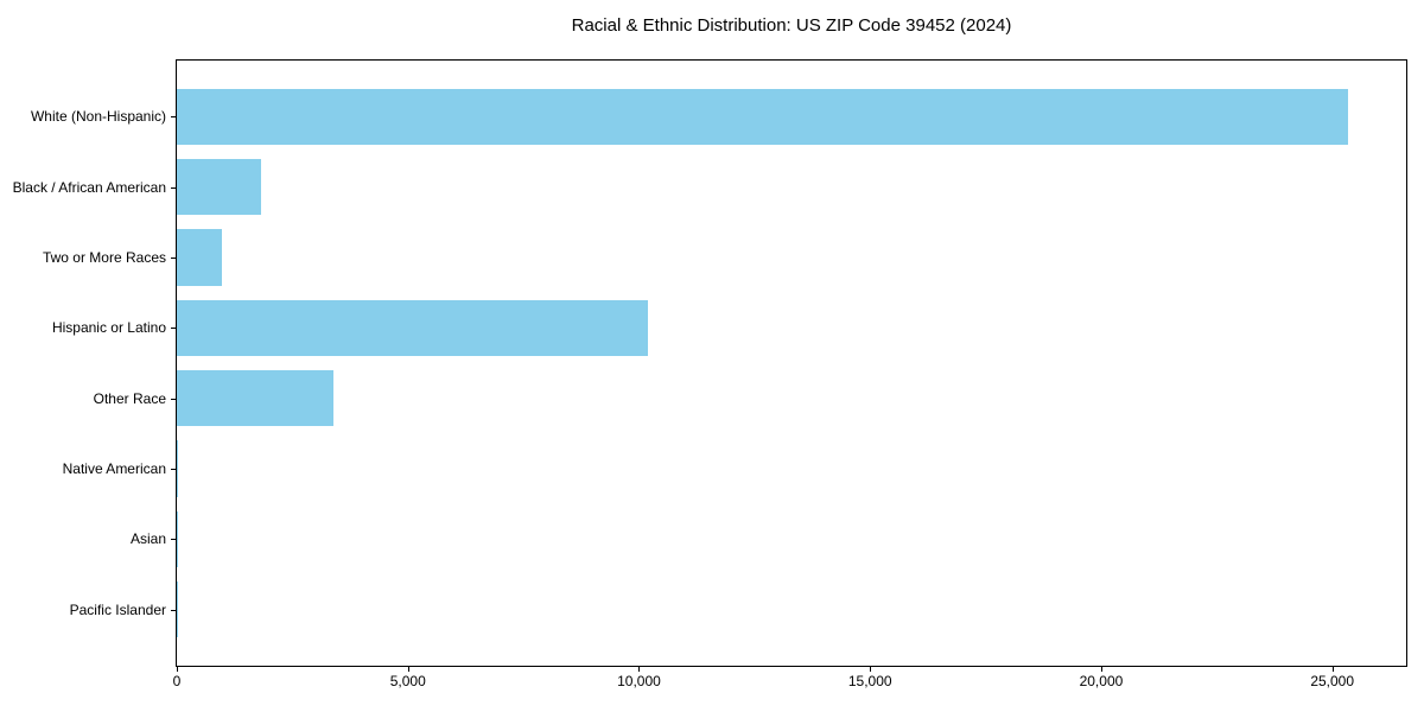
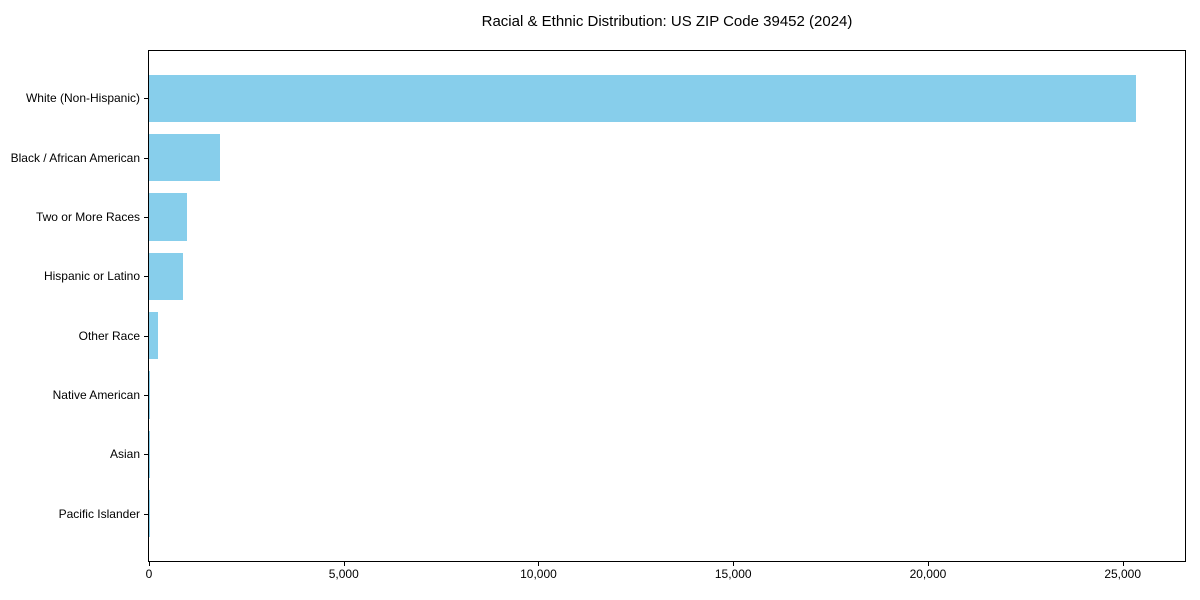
Hispanic or Latino: 10200 -> 900
Other Race: 3400 -> 200
